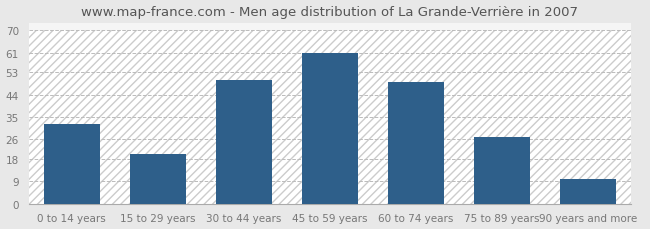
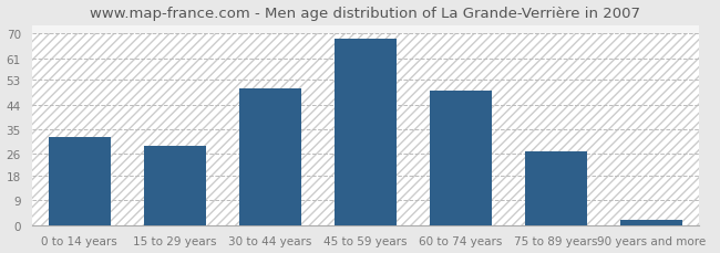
15 to 29 years: 20 -> 29
45 to 59 years: 61 -> 68
90 years and more: 10 -> 2
